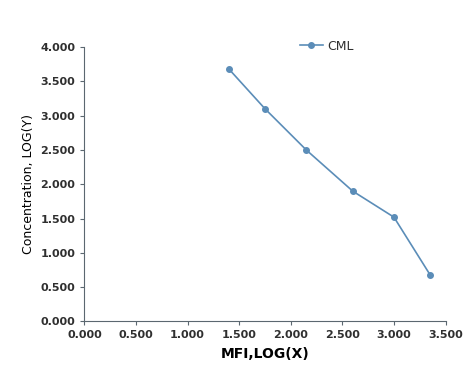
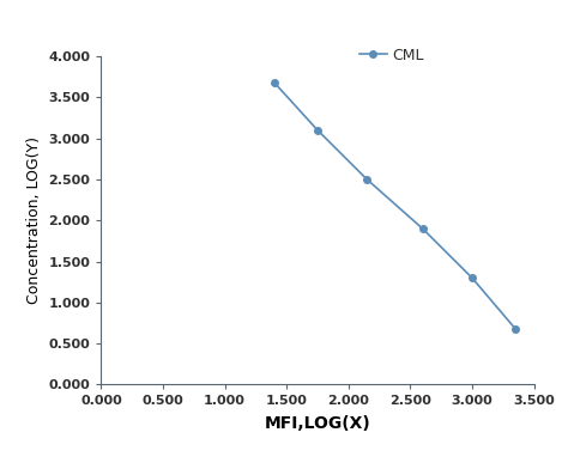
3.000: 1.52 -> 1.30
